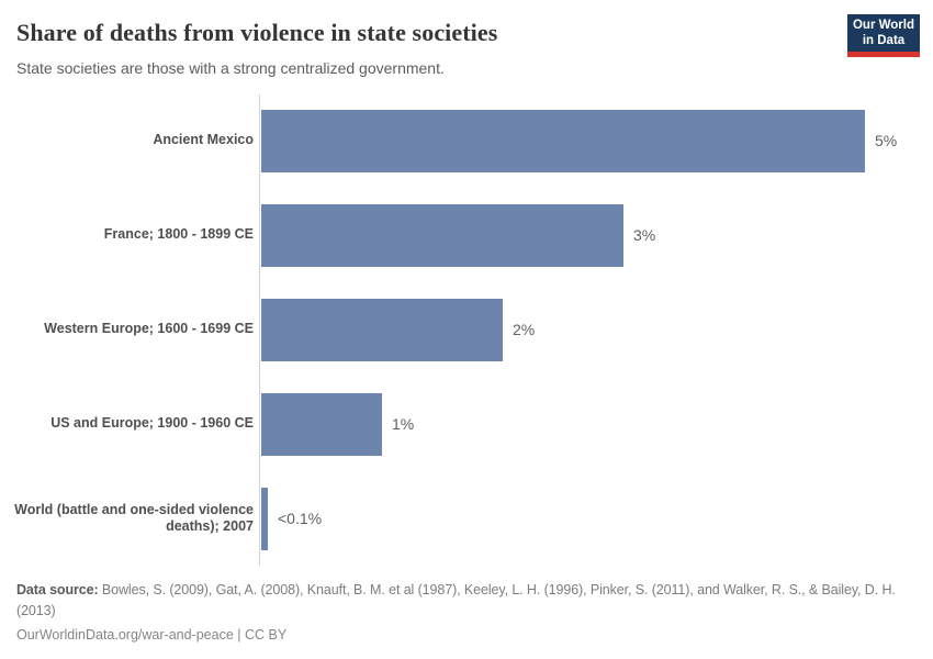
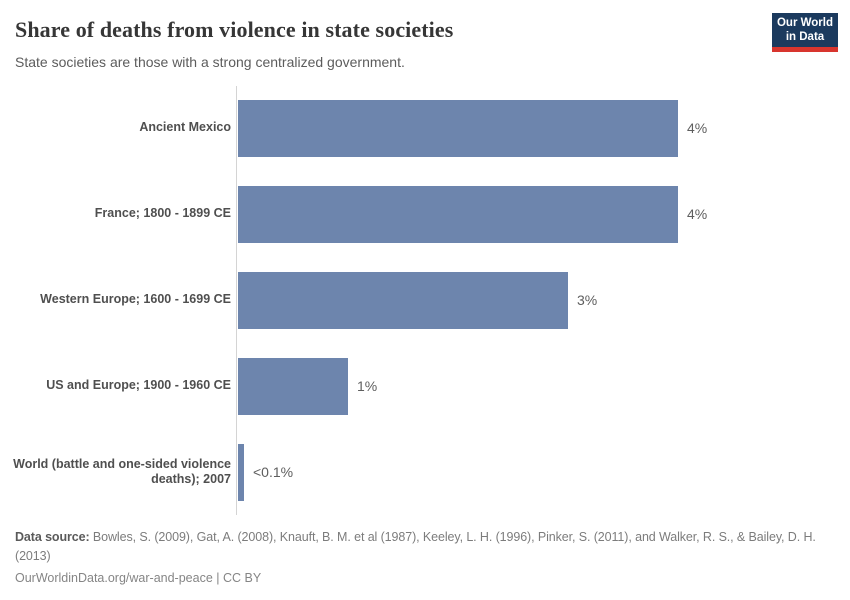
Ancient Mexico: 5% -> 4%
France; 1800 - 1899 CE: 3% -> 4%
Western Europe; 1600 - 1699 CE: 2% -> 3%
